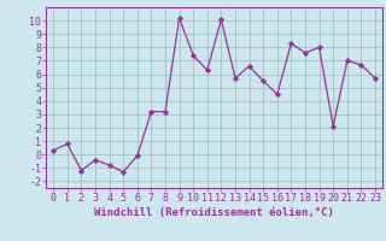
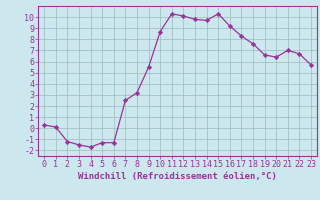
1: 0.8 -> 0.1
3: -0.4 -> -1.5
4: -0.8 -> -1.7
6: -0.1 -> -1.3
7: 3.2 -> 2.5
9: 10.2 -> 5.5
10: 7.4 -> 8.7
11: 6.3 -> 10.3
13: 5.7 -> 9.8
14: 6.6 -> 9.7
15: 5.5 -> 10.3
16: 4.5 -> 9.2
19: 8.0 -> 6.6
20: 2.1 -> 6.4
